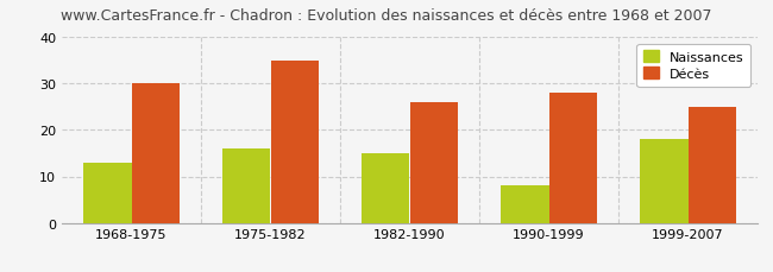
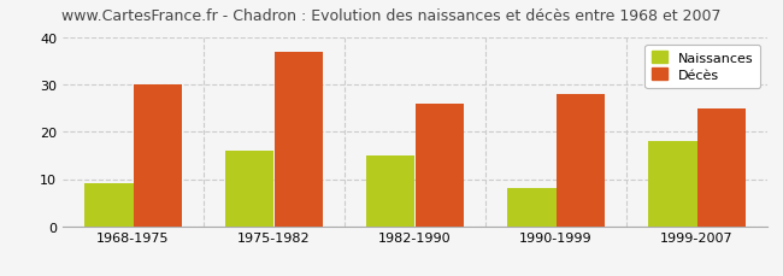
Naissances/1968-1975: 13 -> 9
Décès/1975-1982: 35 -> 37
